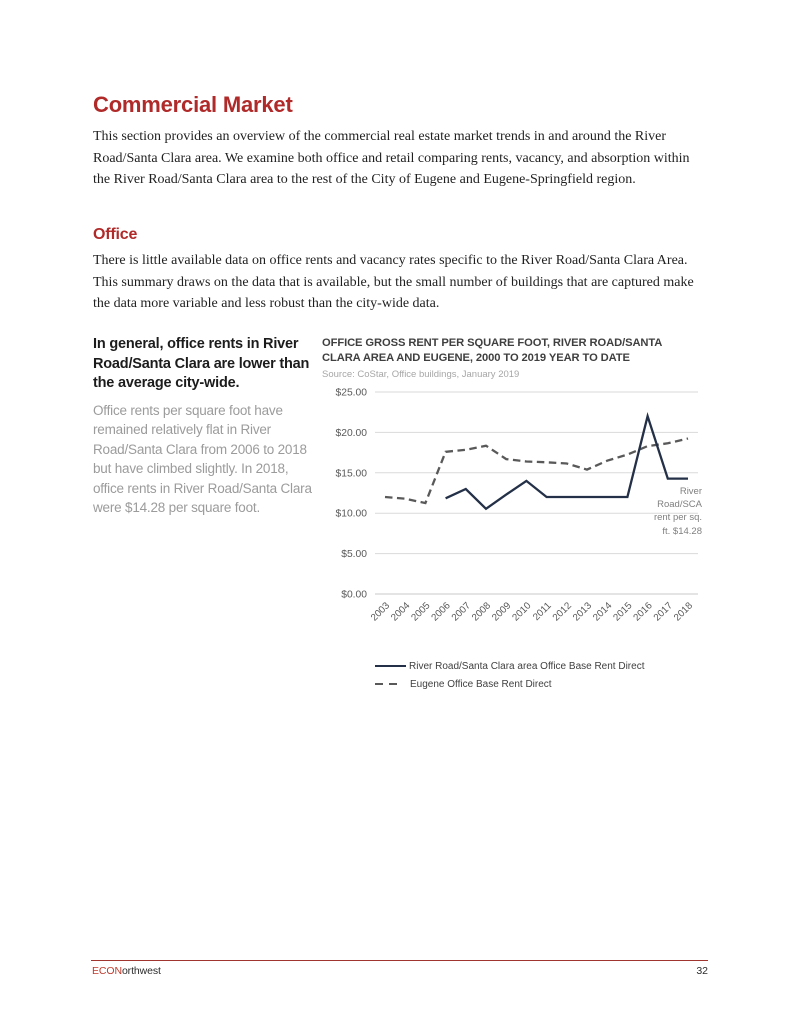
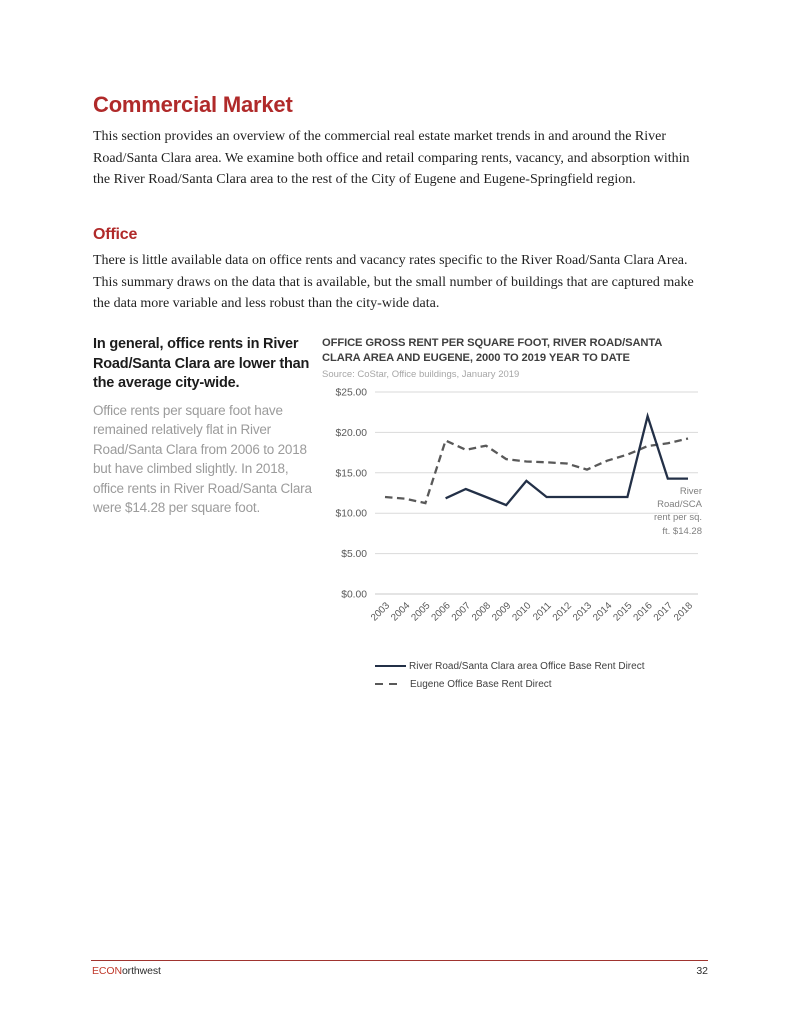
Eugene Office Base Rent Direct/2006: $18 -> $19
River Road/Santa Clara area Office Base Rent Direct/2008: $11 -> $12
River Road/Santa Clara area Office Base Rent Direct/2009: $12 -> $11
